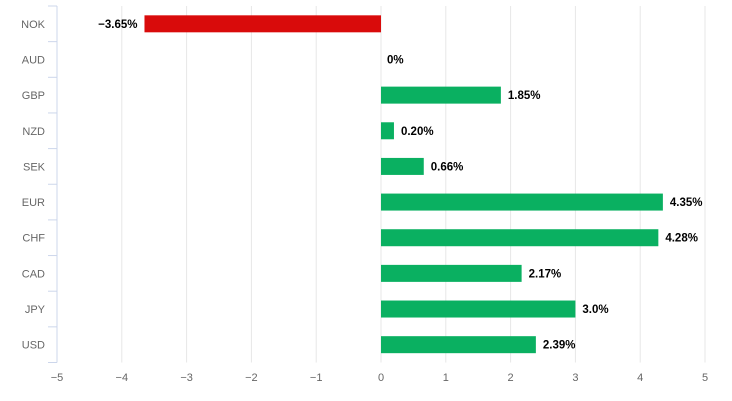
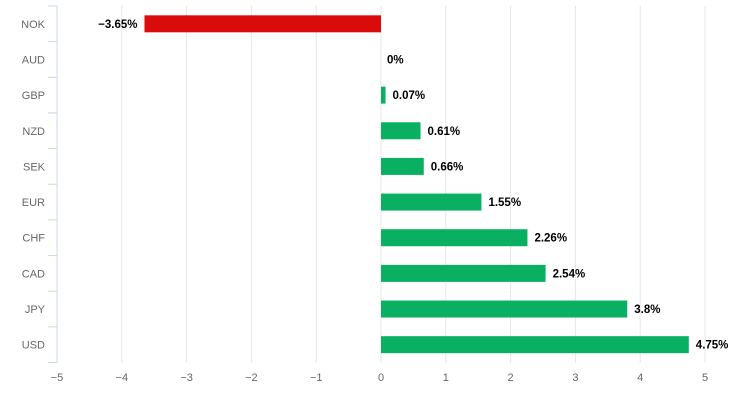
GBP: 1.85% -> 0.07%
NZD: 0.20% -> 0.61%
EUR: 4.35% -> 1.55%
CHF: 4.28% -> 2.26%
CAD: 2.17% -> 2.54%
JPY: 3.0% -> 3.8%
USD: 2.39% -> 4.75%
